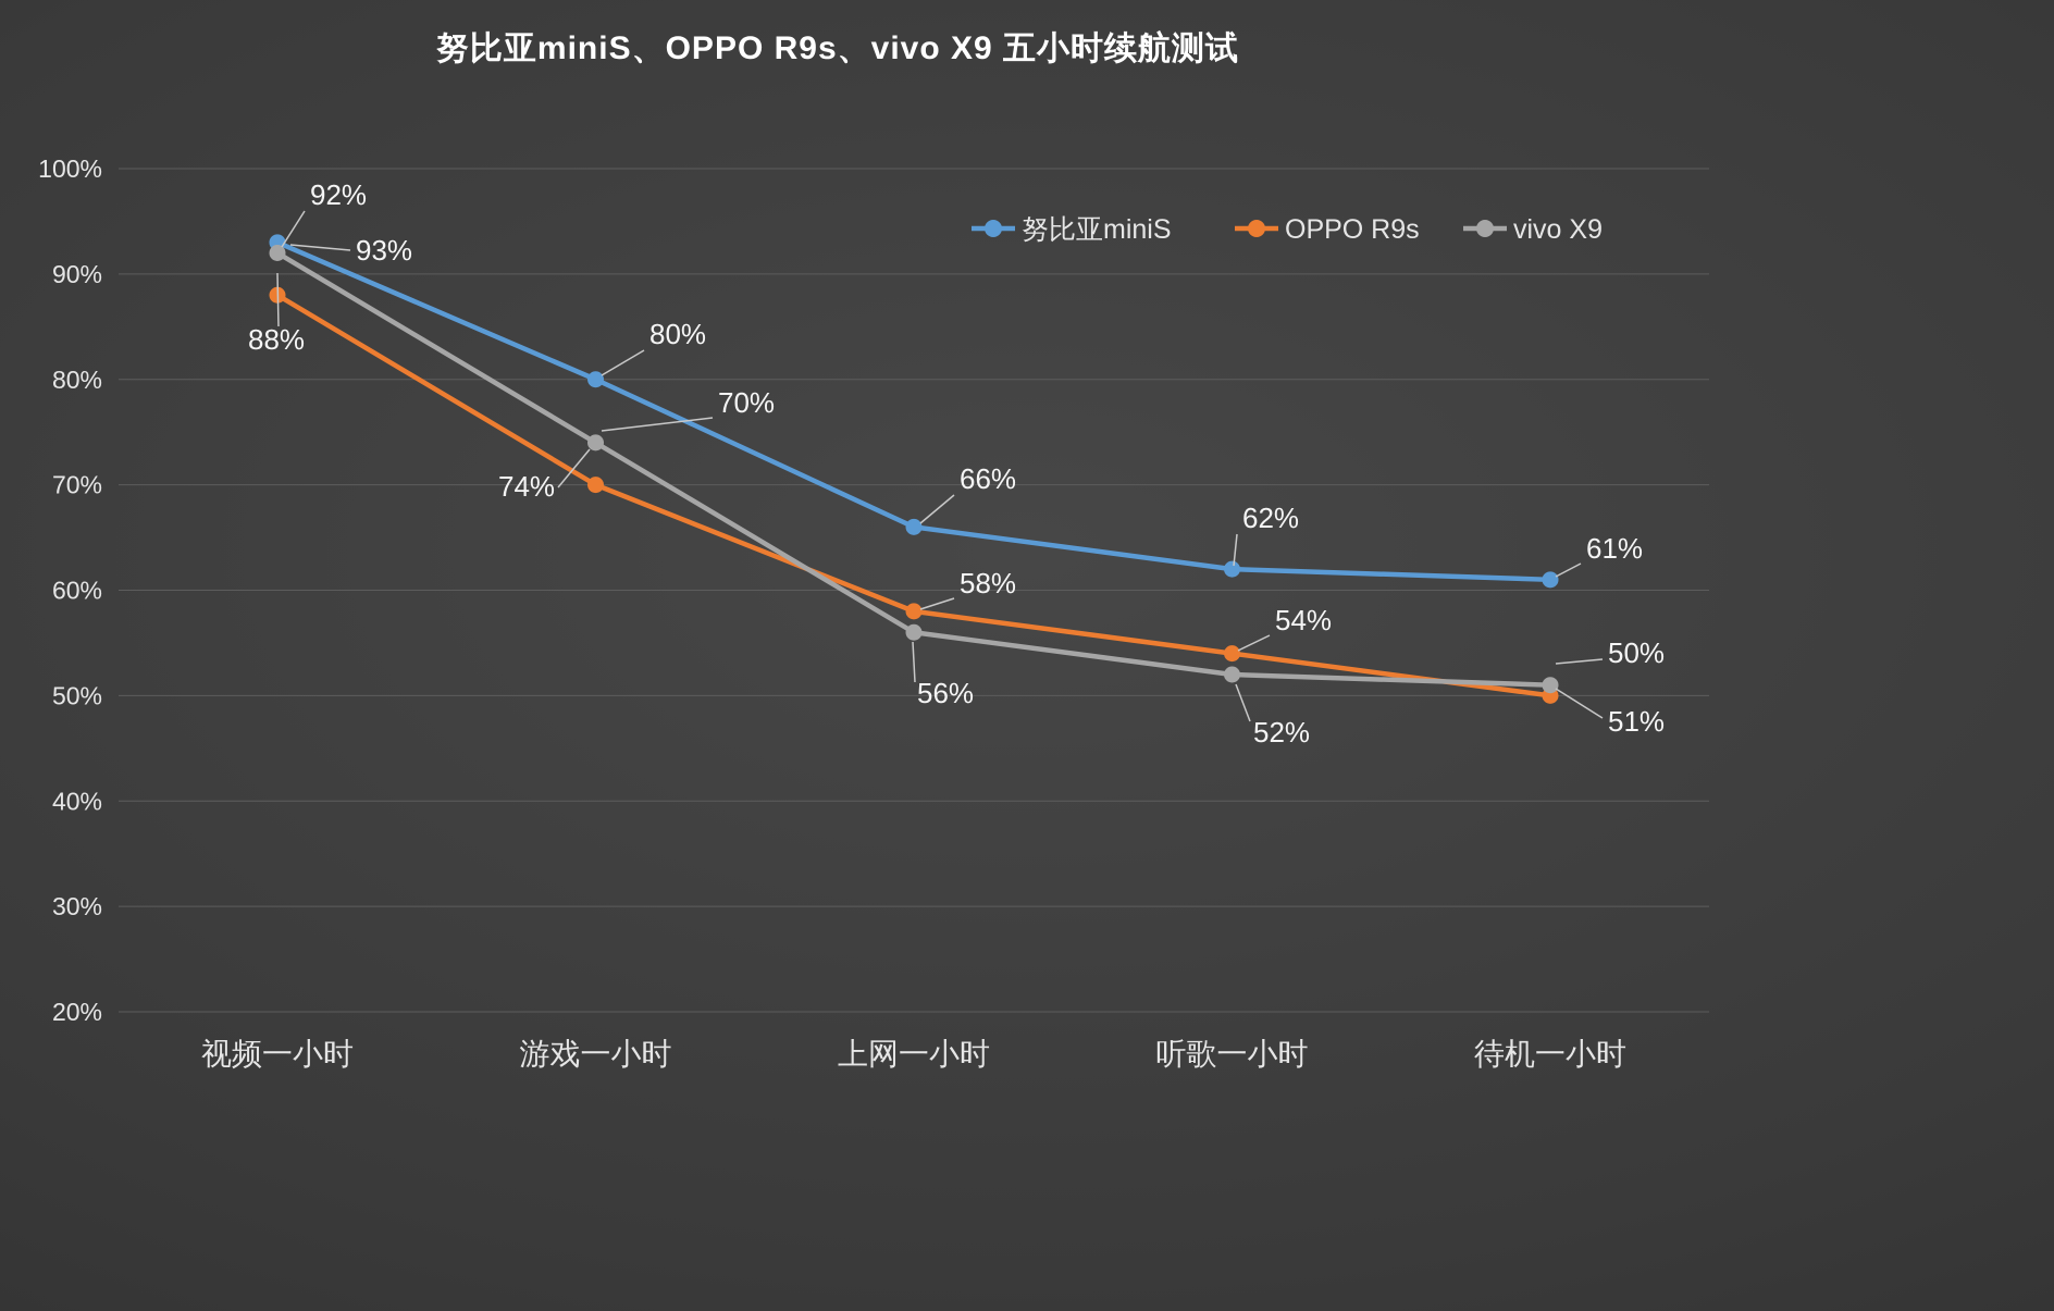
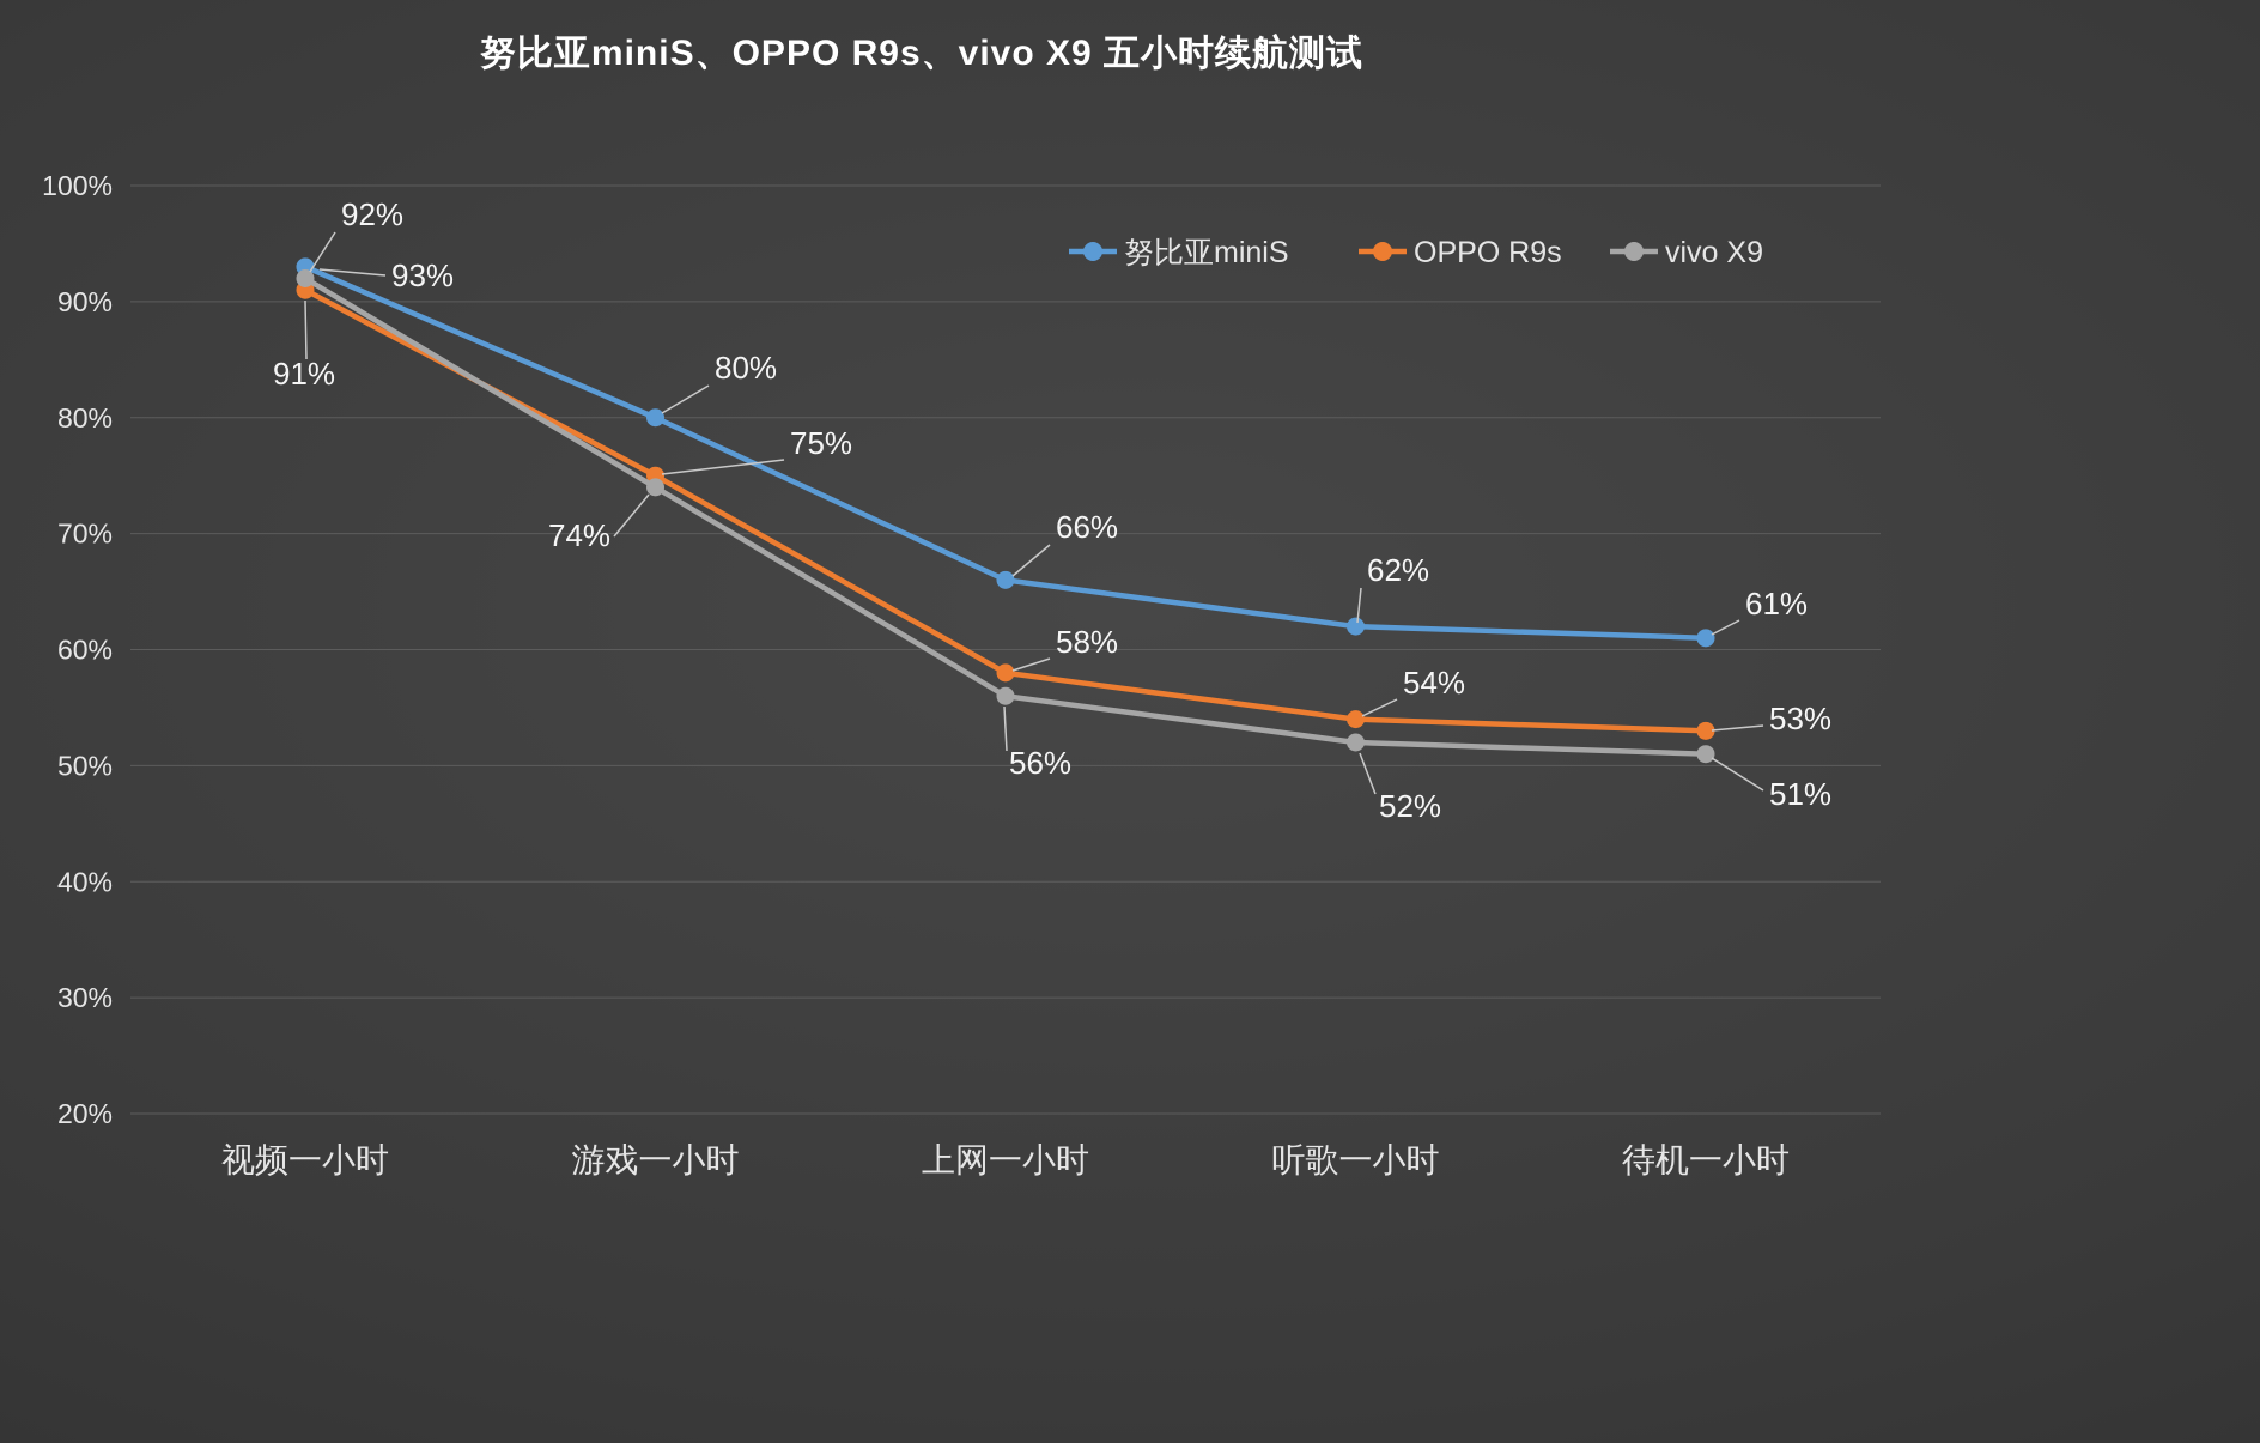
OPPO R9s/视频一小时: 88% -> 91%
OPPO R9s/游戏一小时: 70% -> 75%
OPPO R9s/待机一小时: 50% -> 53%
